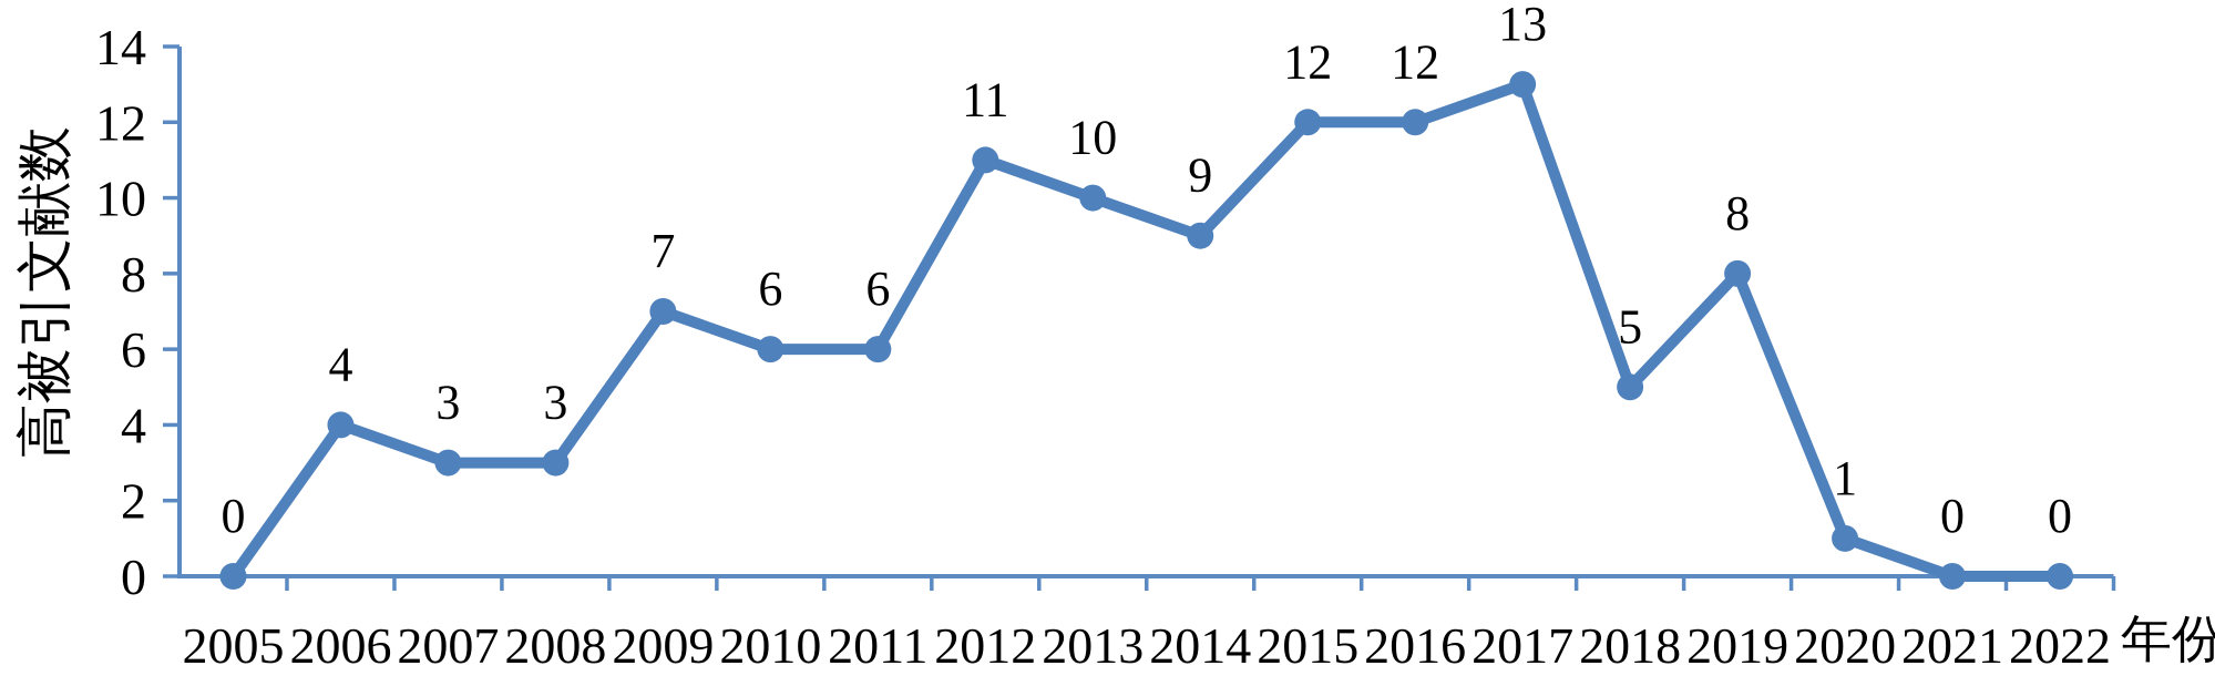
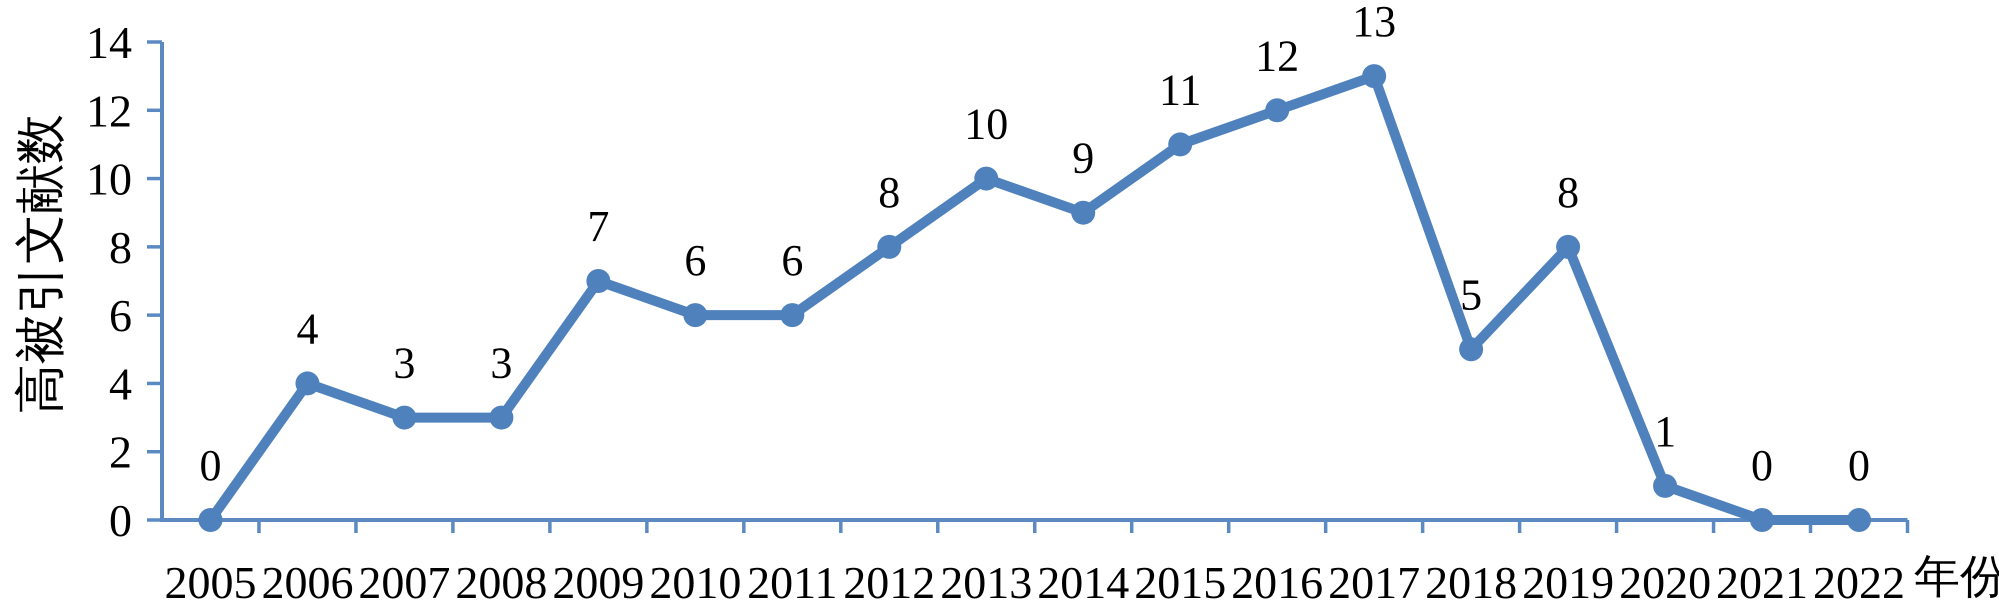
2012: 11 -> 8
2015: 12 -> 11
